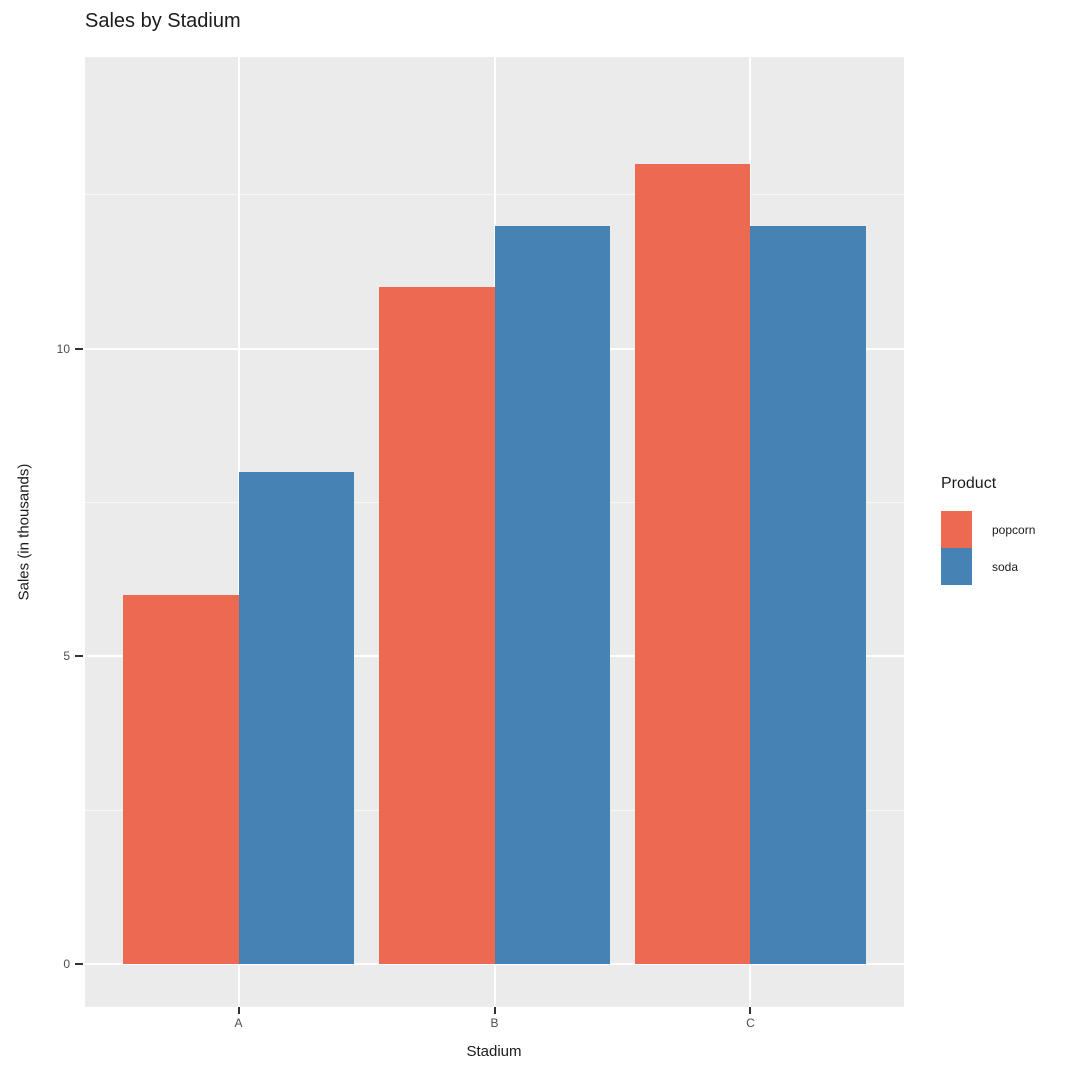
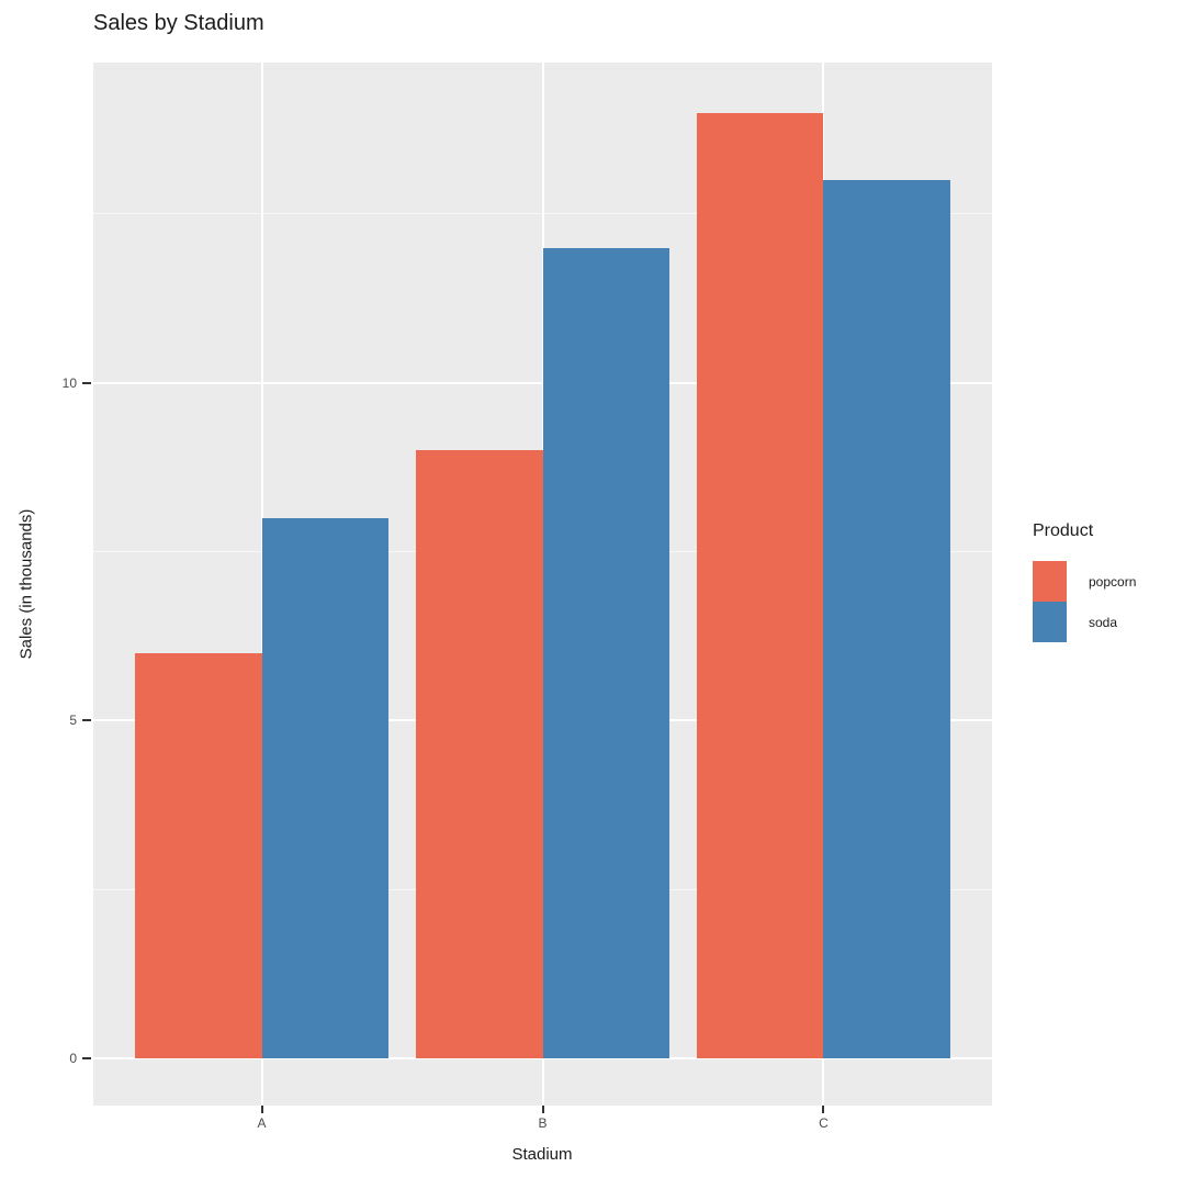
popcorn/B: 11 -> 9
popcorn/C: 13 -> 14
soda/C: 12 -> 13
